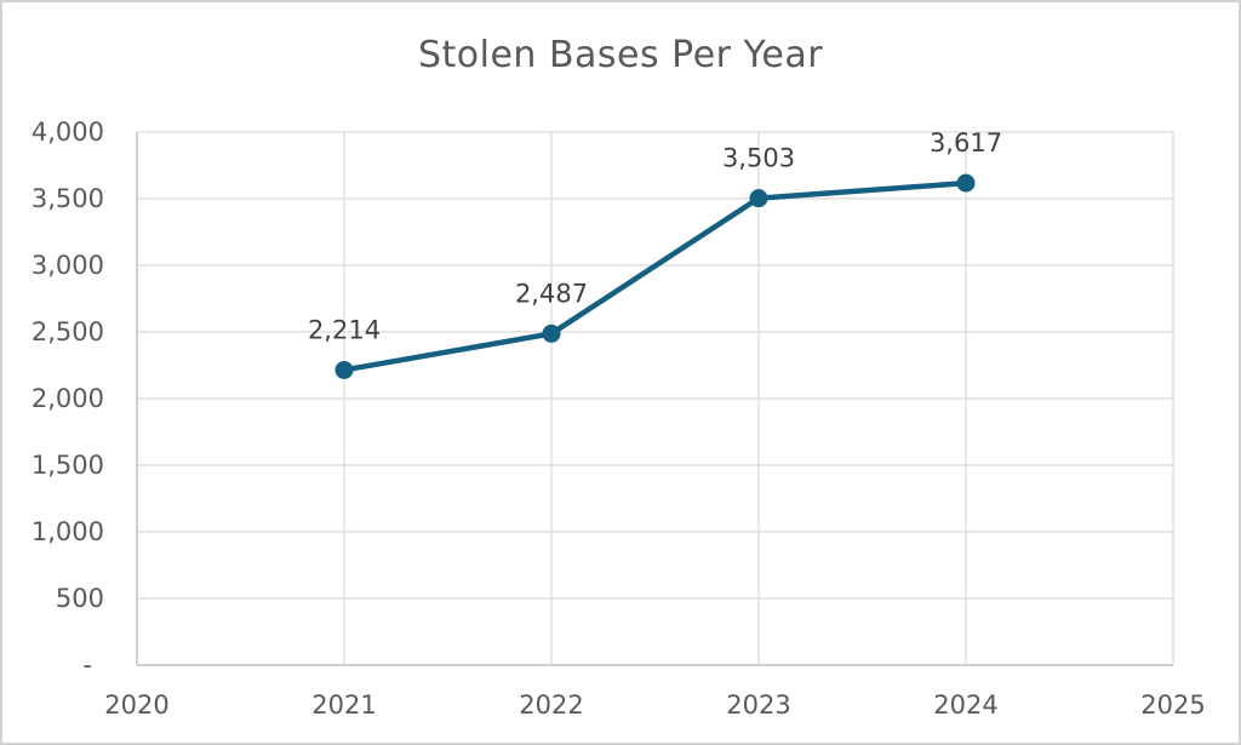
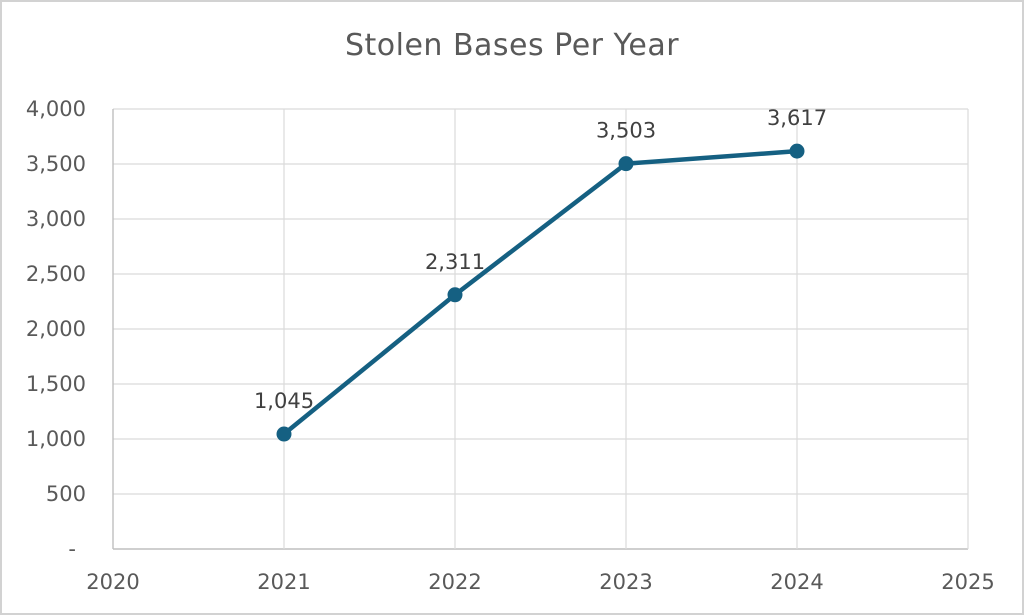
2021: 2,214 -> 1,045
2022: 2,487 -> 2,311
